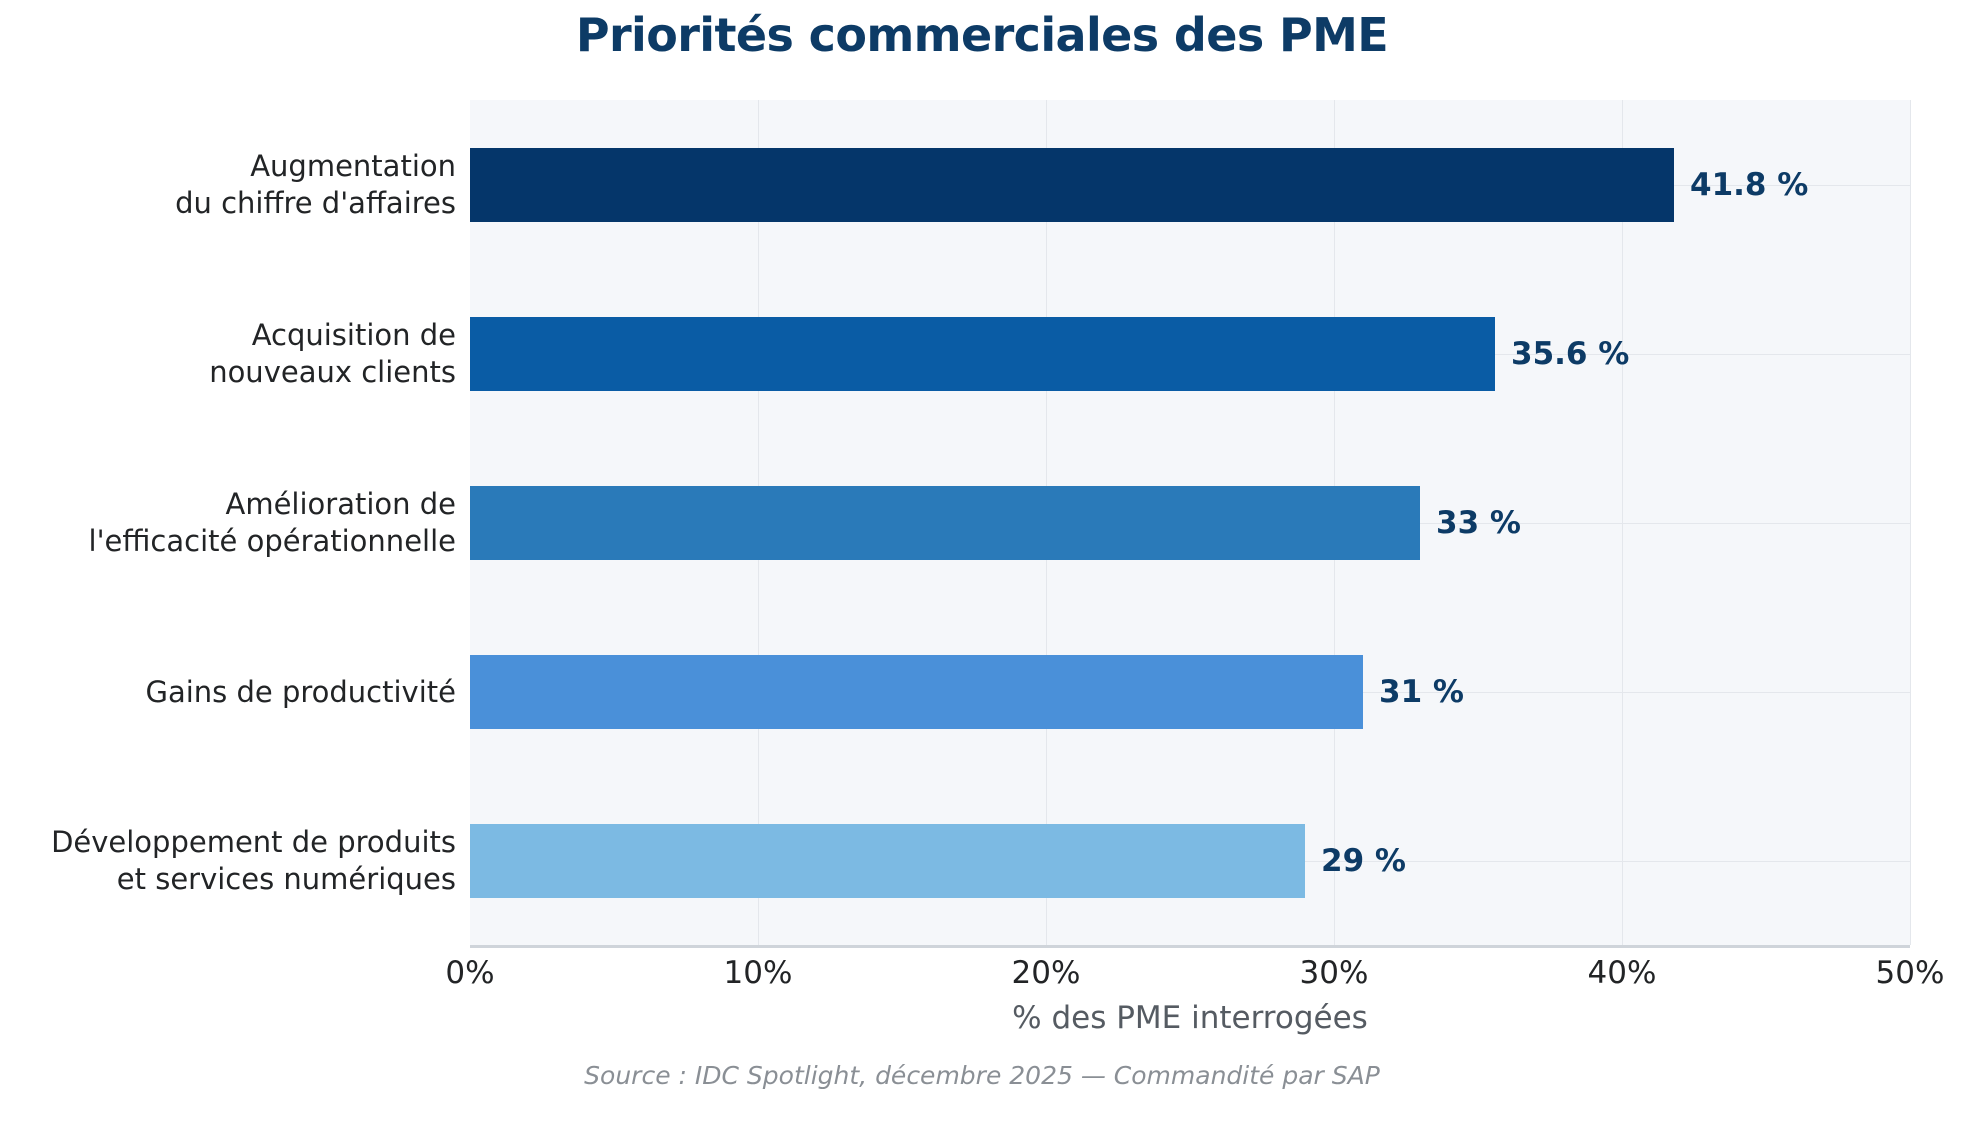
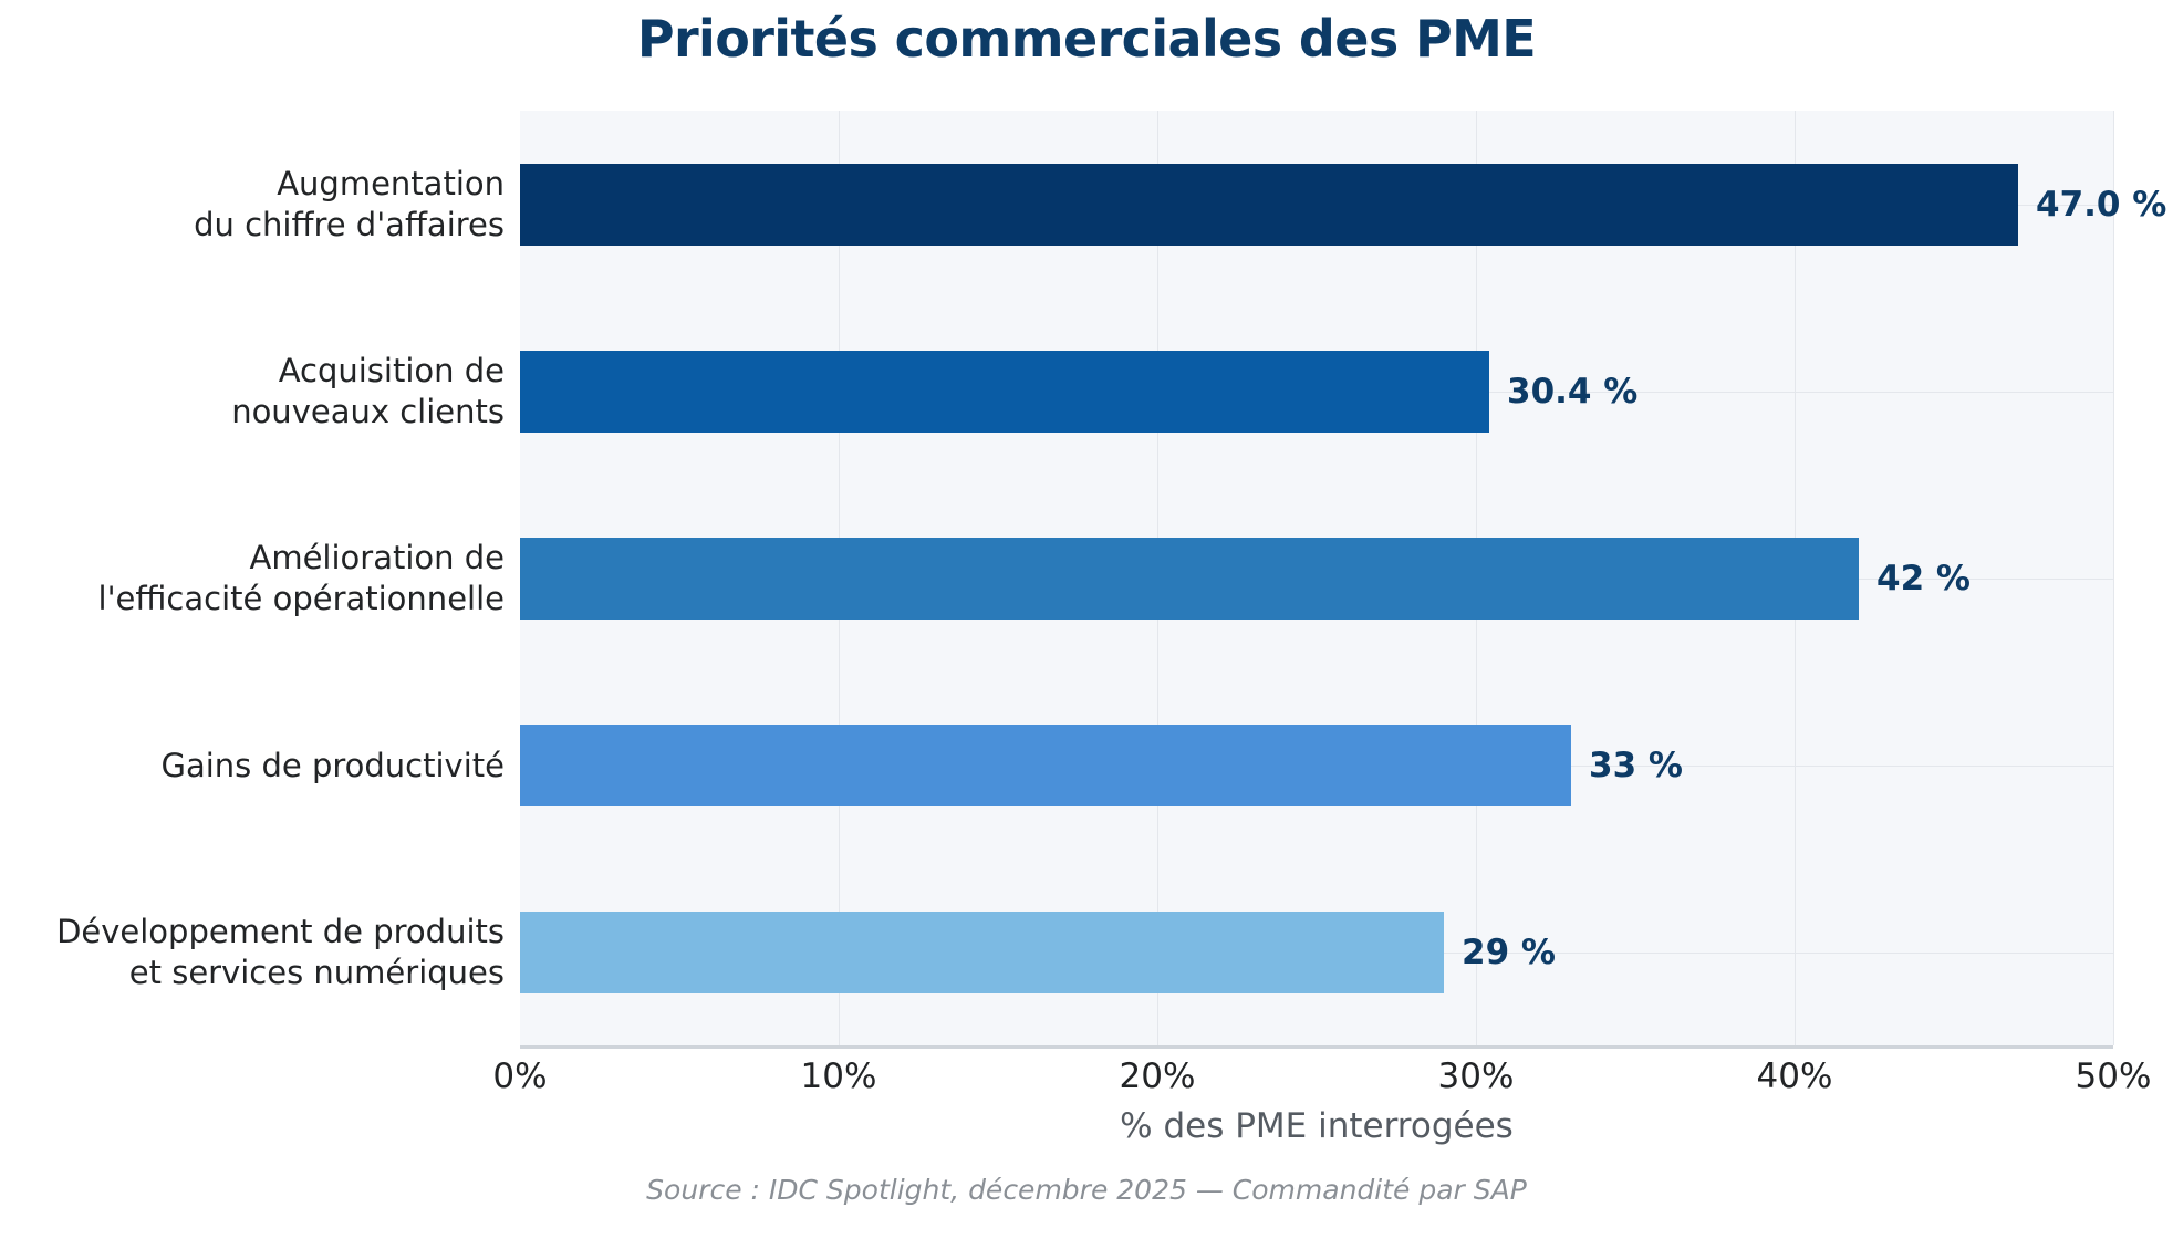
Augmentation du chiffre d'affaires: 41.8 -> 47.0
Acquisition de nouveaux clients: 35.6 -> 30.4
Amélioration de l'efficacité opérationnelle: 33 -> 42
Gains de productivité: 31 -> 33
